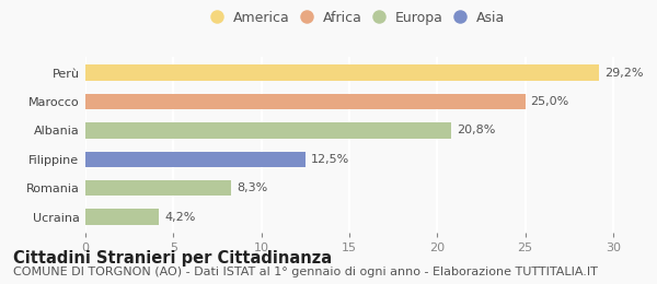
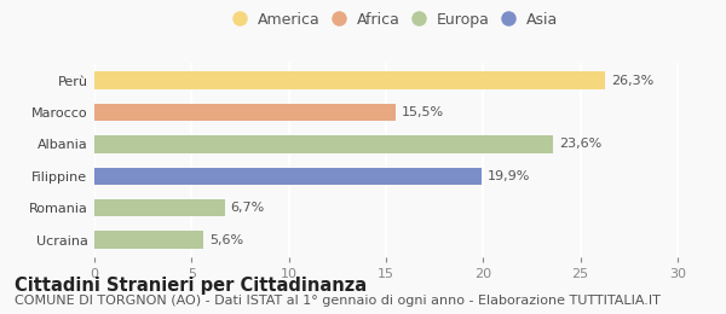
Perù: 29,2% -> 26,3%
Marocco: 25,0% -> 15,5%
Albania: 20,8% -> 23,6%
Filippine: 12,5% -> 19,9%
Romania: 8,3% -> 6,7%
Ucraina: 4,2% -> 5,6%
